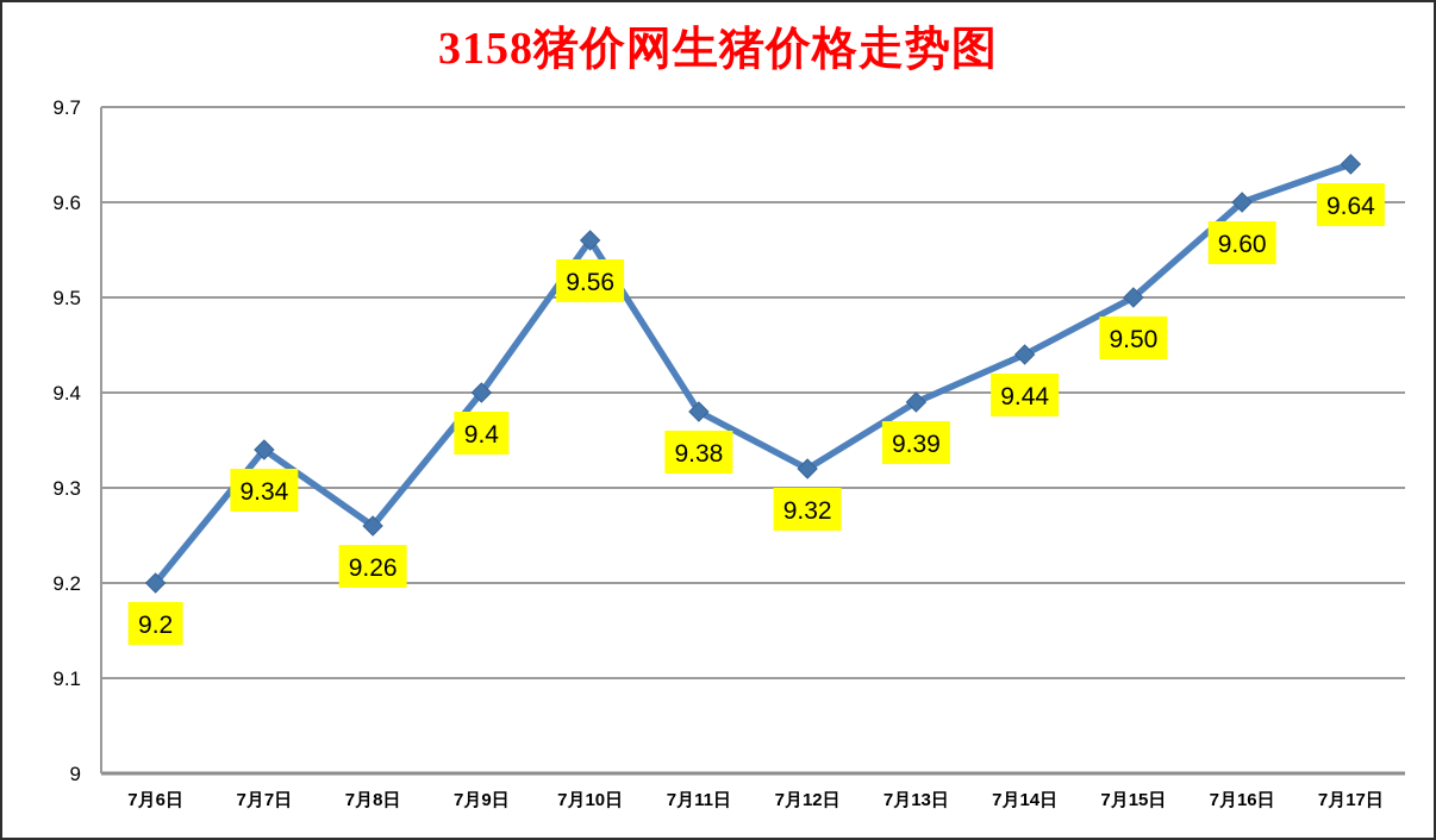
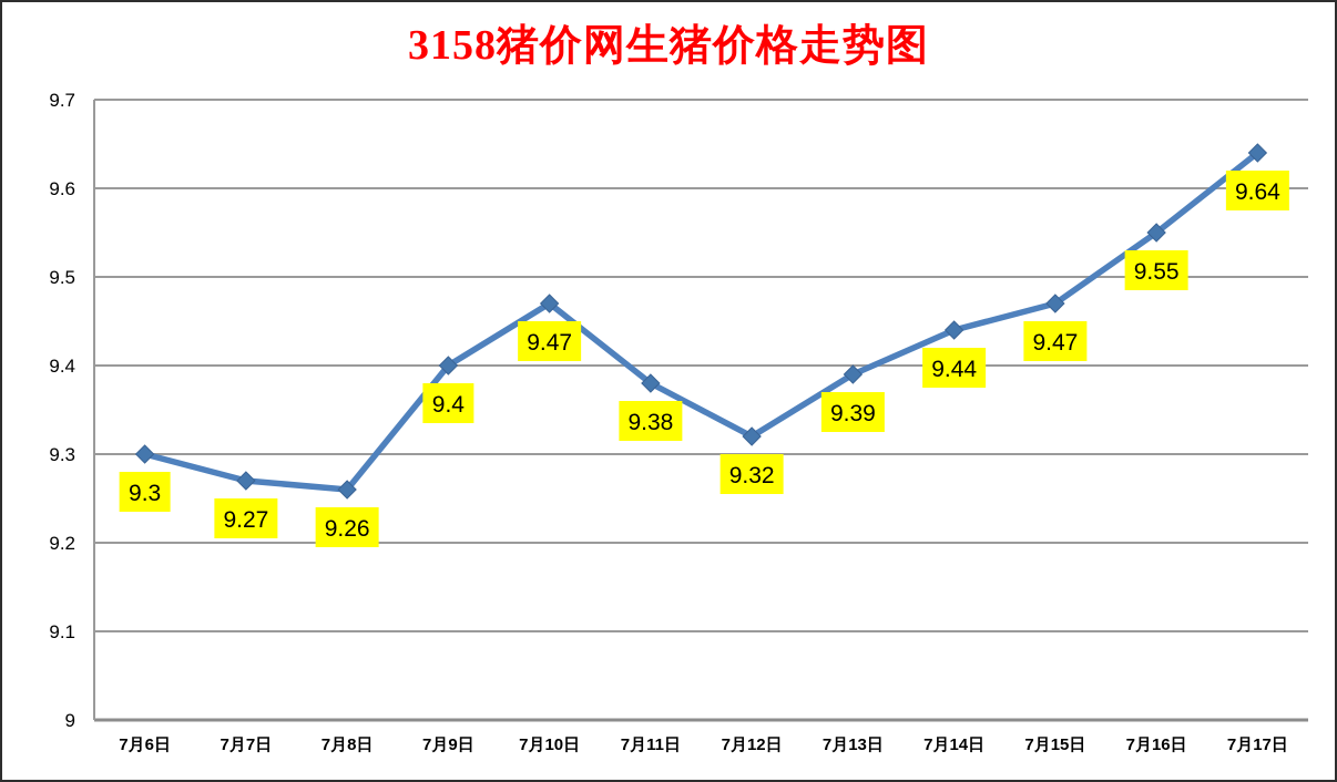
7月6日: 9.2 -> 9.3
7月7日: 9.34 -> 9.27
7月10日: 9.56 -> 9.47
7月15日: 9.50 -> 9.47
7月16日: 9.60 -> 9.55
